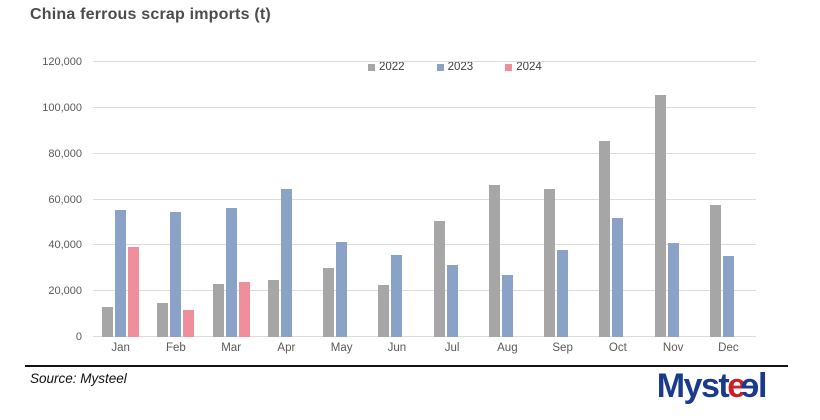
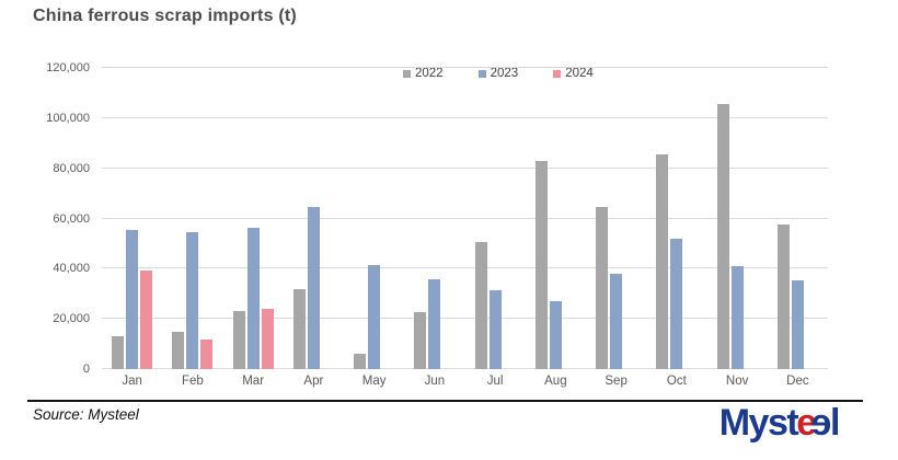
2022/Apr: 25000 -> 32000
2022/May: 30000 -> 6000
2022/Aug: 66000 -> 83000
